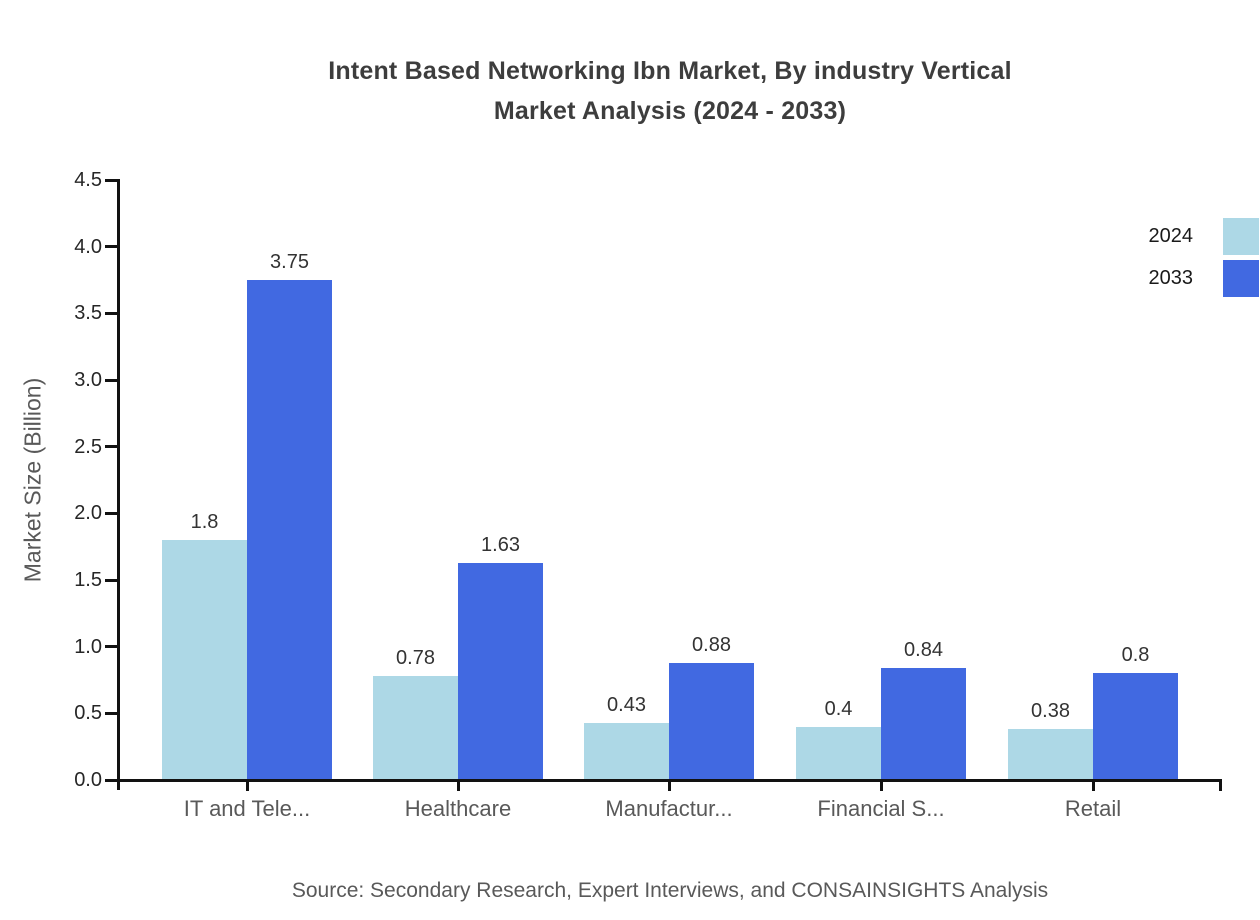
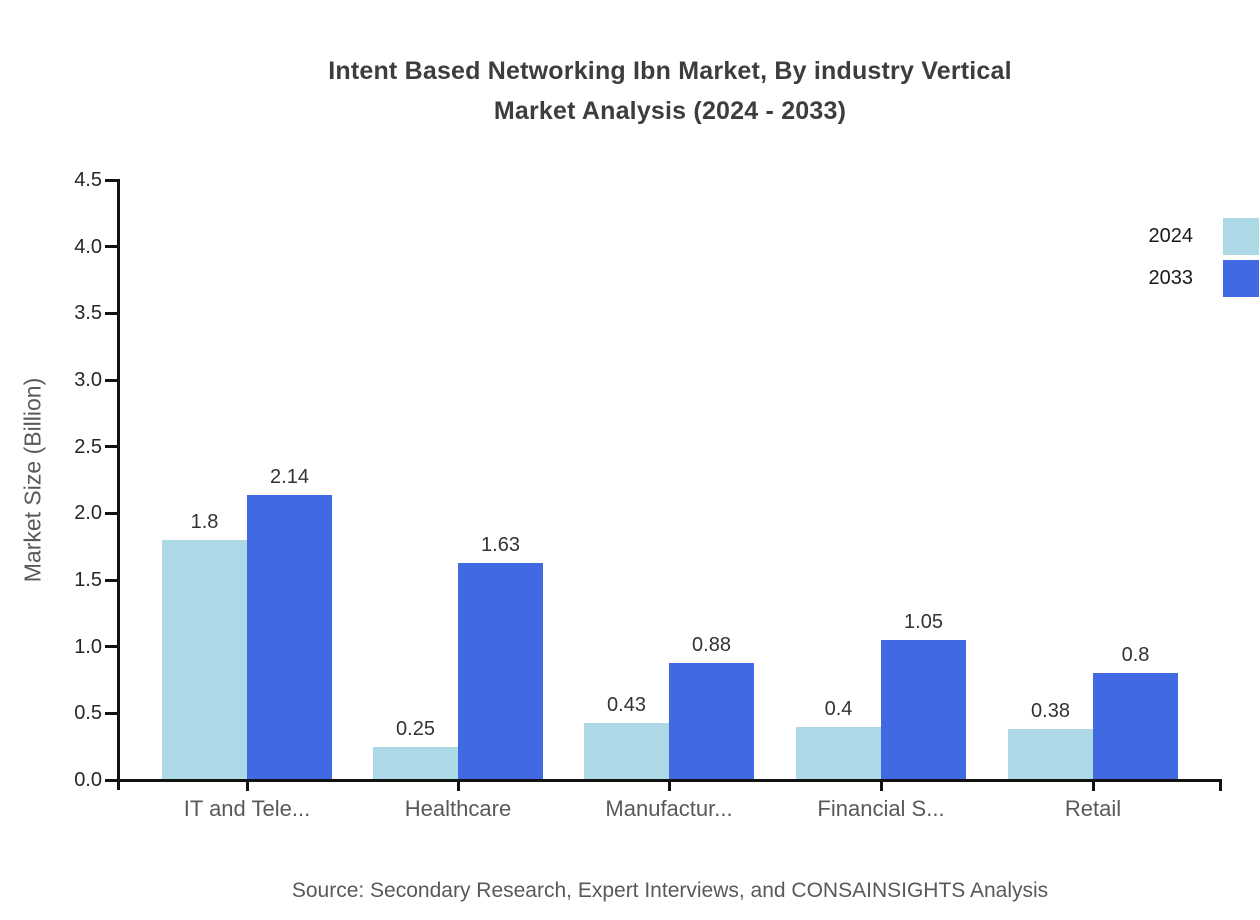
2033/IT and Tele...: 3.75 -> 2.14
2024/Healthcare: 0.78 -> 0.25
2033/Financial S...: 0.84 -> 1.05
